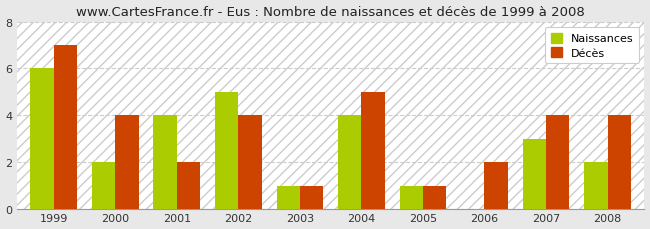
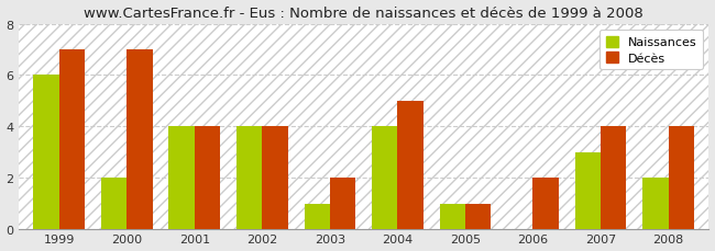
Décès/2000: 4 -> 7
Décès/2001: 2 -> 4
Naissances/2002: 5 -> 4
Décès/2003: 1 -> 2
